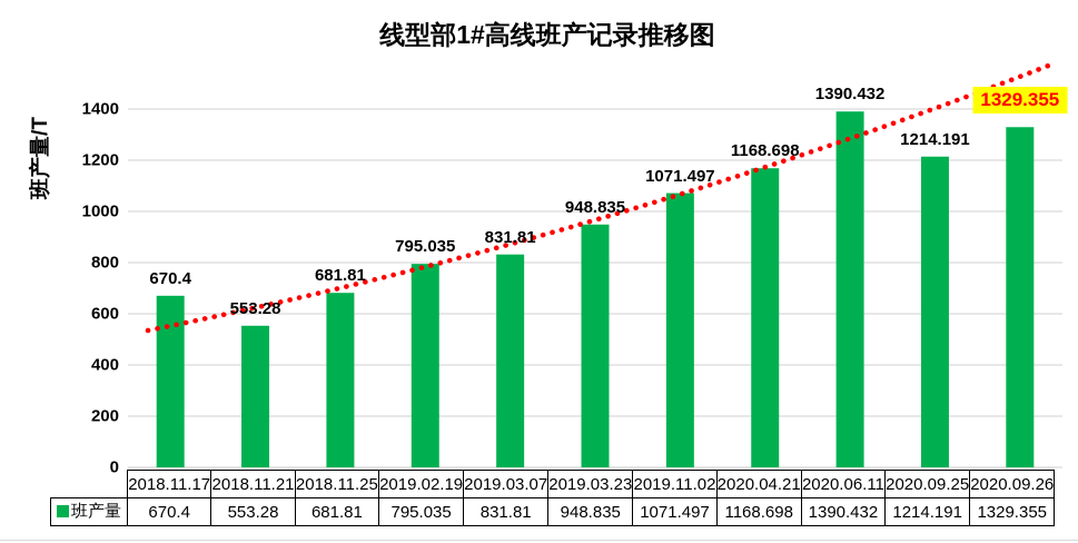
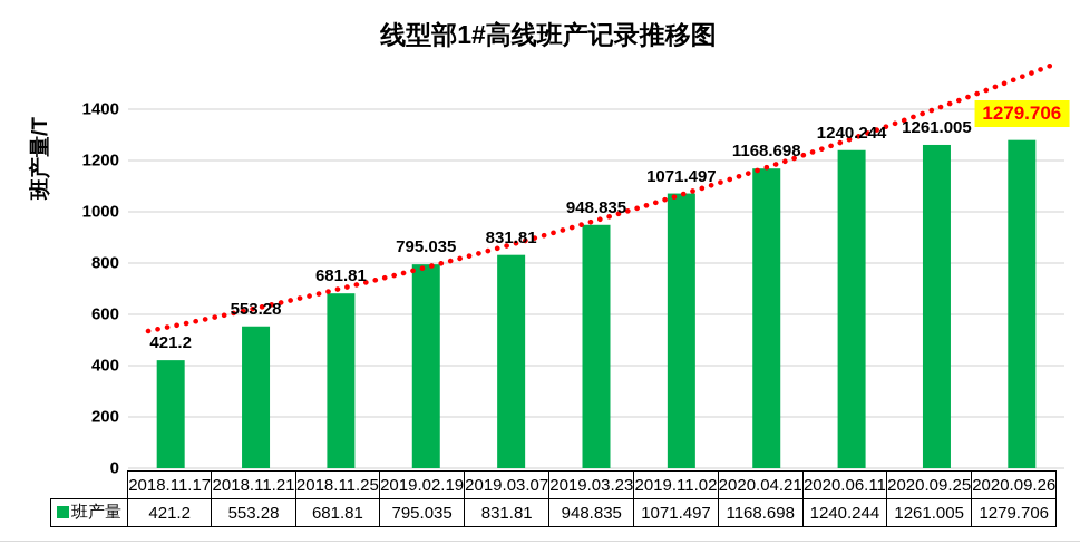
2018.11.17: 670.4 -> 421.2
2020.06.11: 1390.432 -> 1240.244
2020.09.25: 1214.191 -> 1261.005
2020.09.26: 1329.355 -> 1279.706
